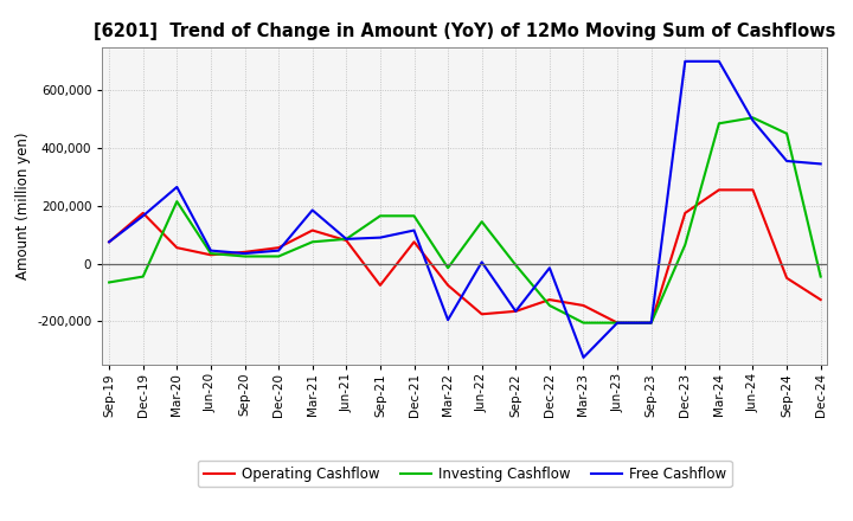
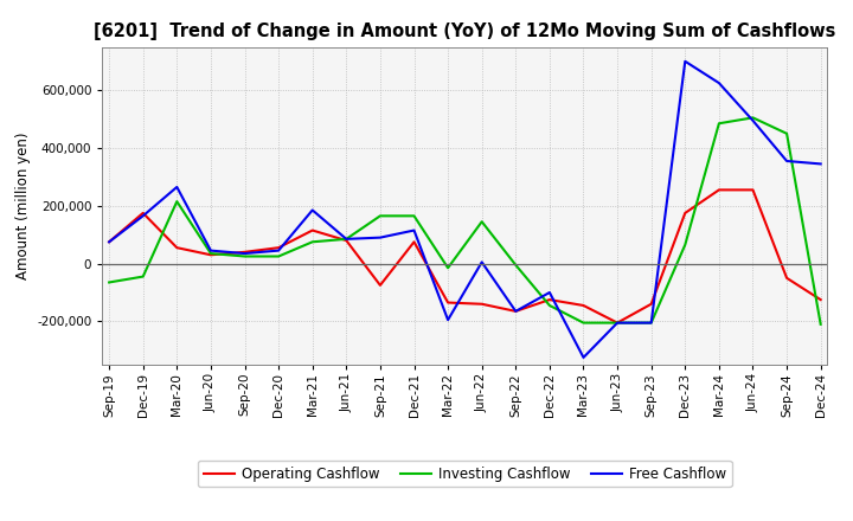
Operating Cashflow/Mar-22: -75,000 -> -135,000
Operating Cashflow/Jun-22: -175,000 -> -140,000
Free Cashflow/Dec-22: -15,000 -> -100,000
Operating Cashflow/Sep-23: -205,000 -> -140,000
Free Cashflow/Mar-24: 700,000 -> 625,000
Investing Cashflow/Dec-24: -45,000 -> -210,000
